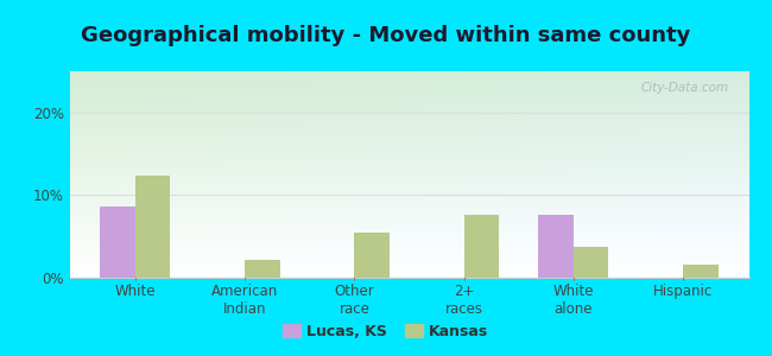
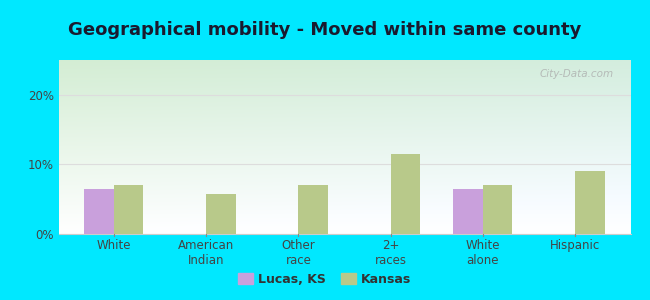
Lucas, KS/White: 8.6% -> 6.5%
Kansas/White: 12.4% -> 7.0%
Kansas/American Indian: 2.2% -> 5.8%
Kansas/Other race: 5.4% -> 7.0%
Kansas/2+ races: 7.6% -> 11.5%
Lucas, KS/White alone: 7.6% -> 6.5%
Kansas/White alone: 3.8% -> 7.0%
Kansas/Hispanic: 1.6% -> 9.0%
